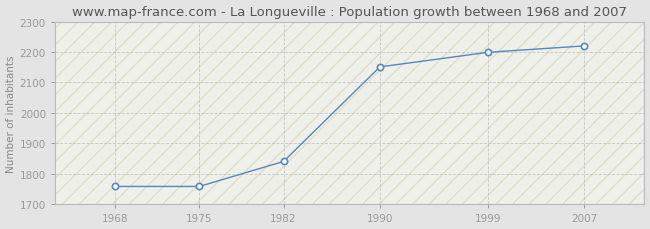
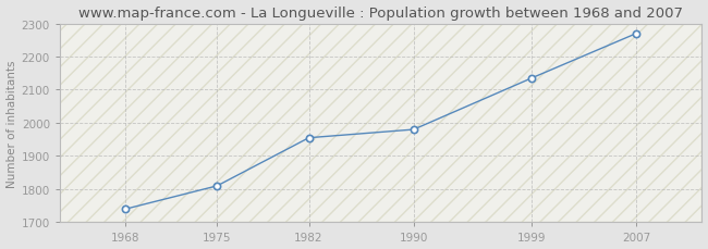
1968: 1759 -> 1740
1975: 1759 -> 1810
1982: 1841 -> 1955
1990: 2151 -> 1980
1999: 2199 -> 2135
2007: 2220 -> 2270
